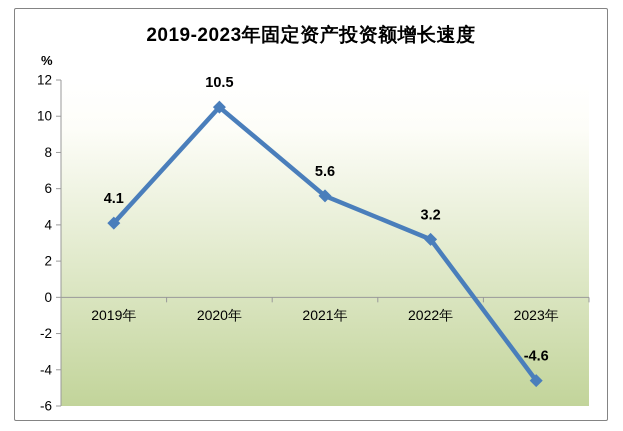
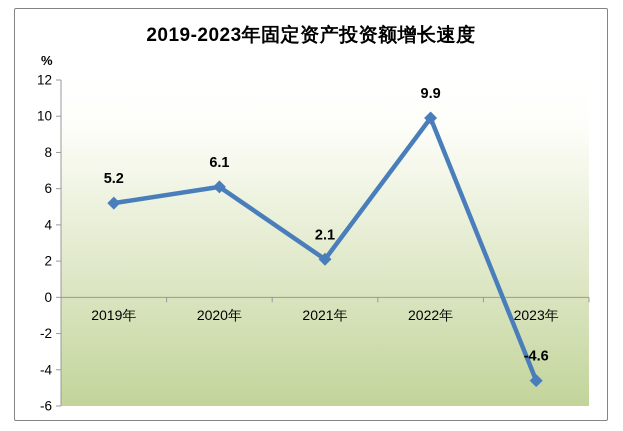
2019年: 4.1 -> 5.2
2020年: 10.5 -> 6.1
2021年: 5.6 -> 2.1
2022年: 3.2 -> 9.9
